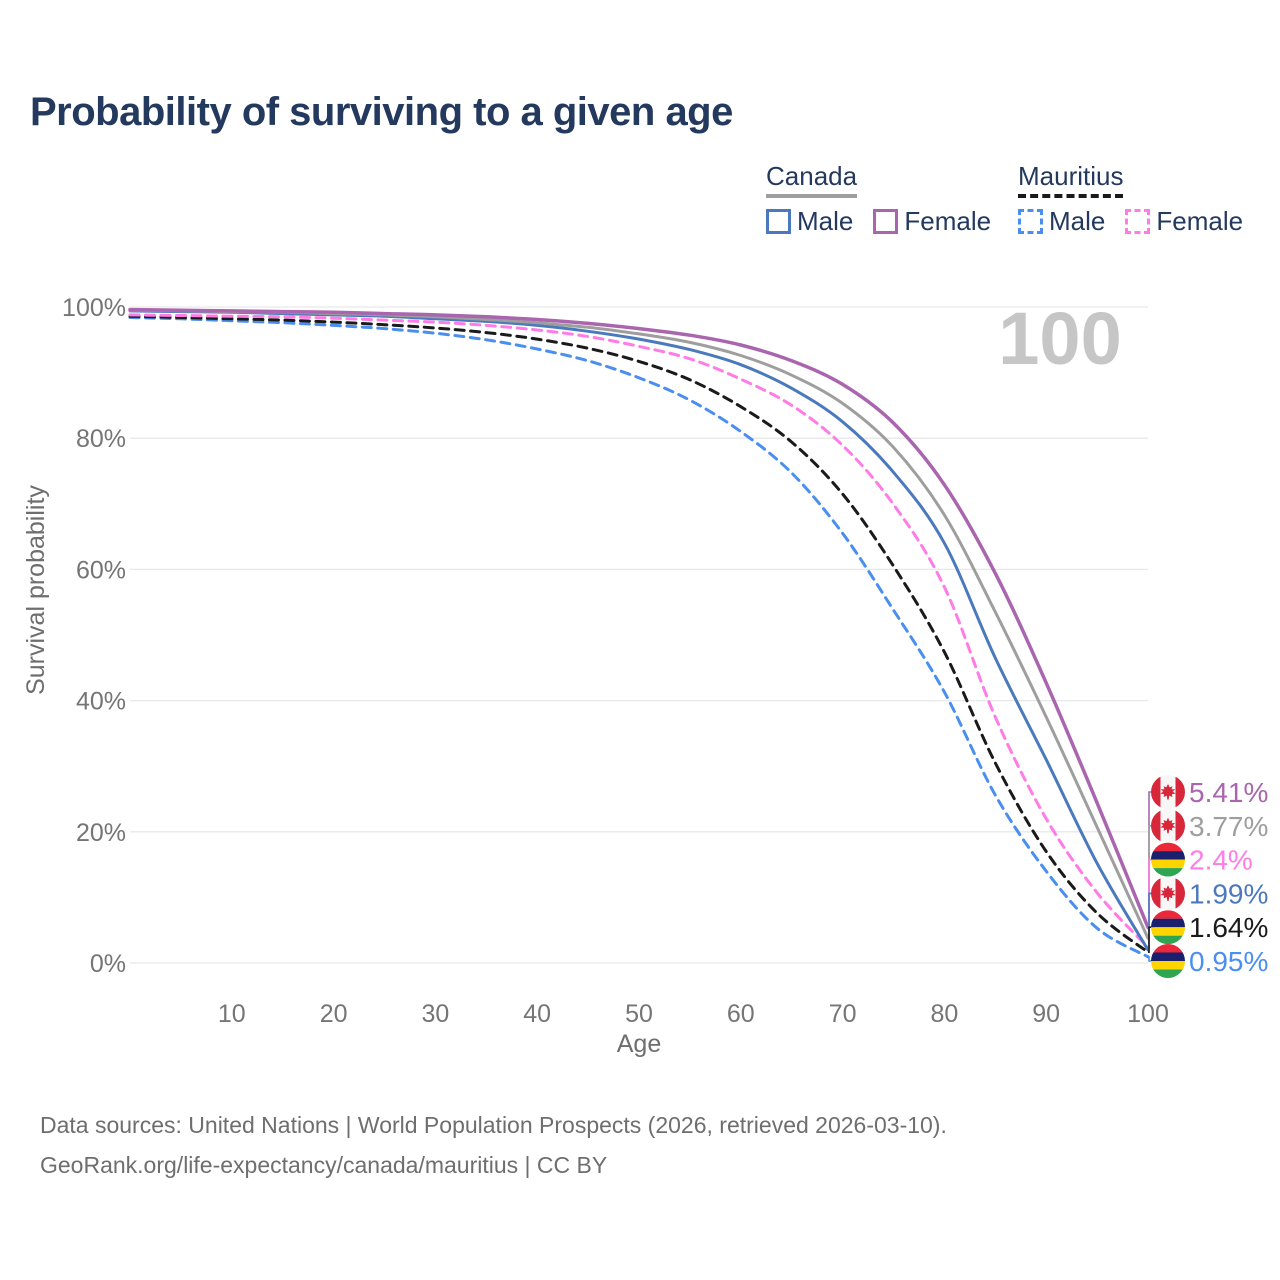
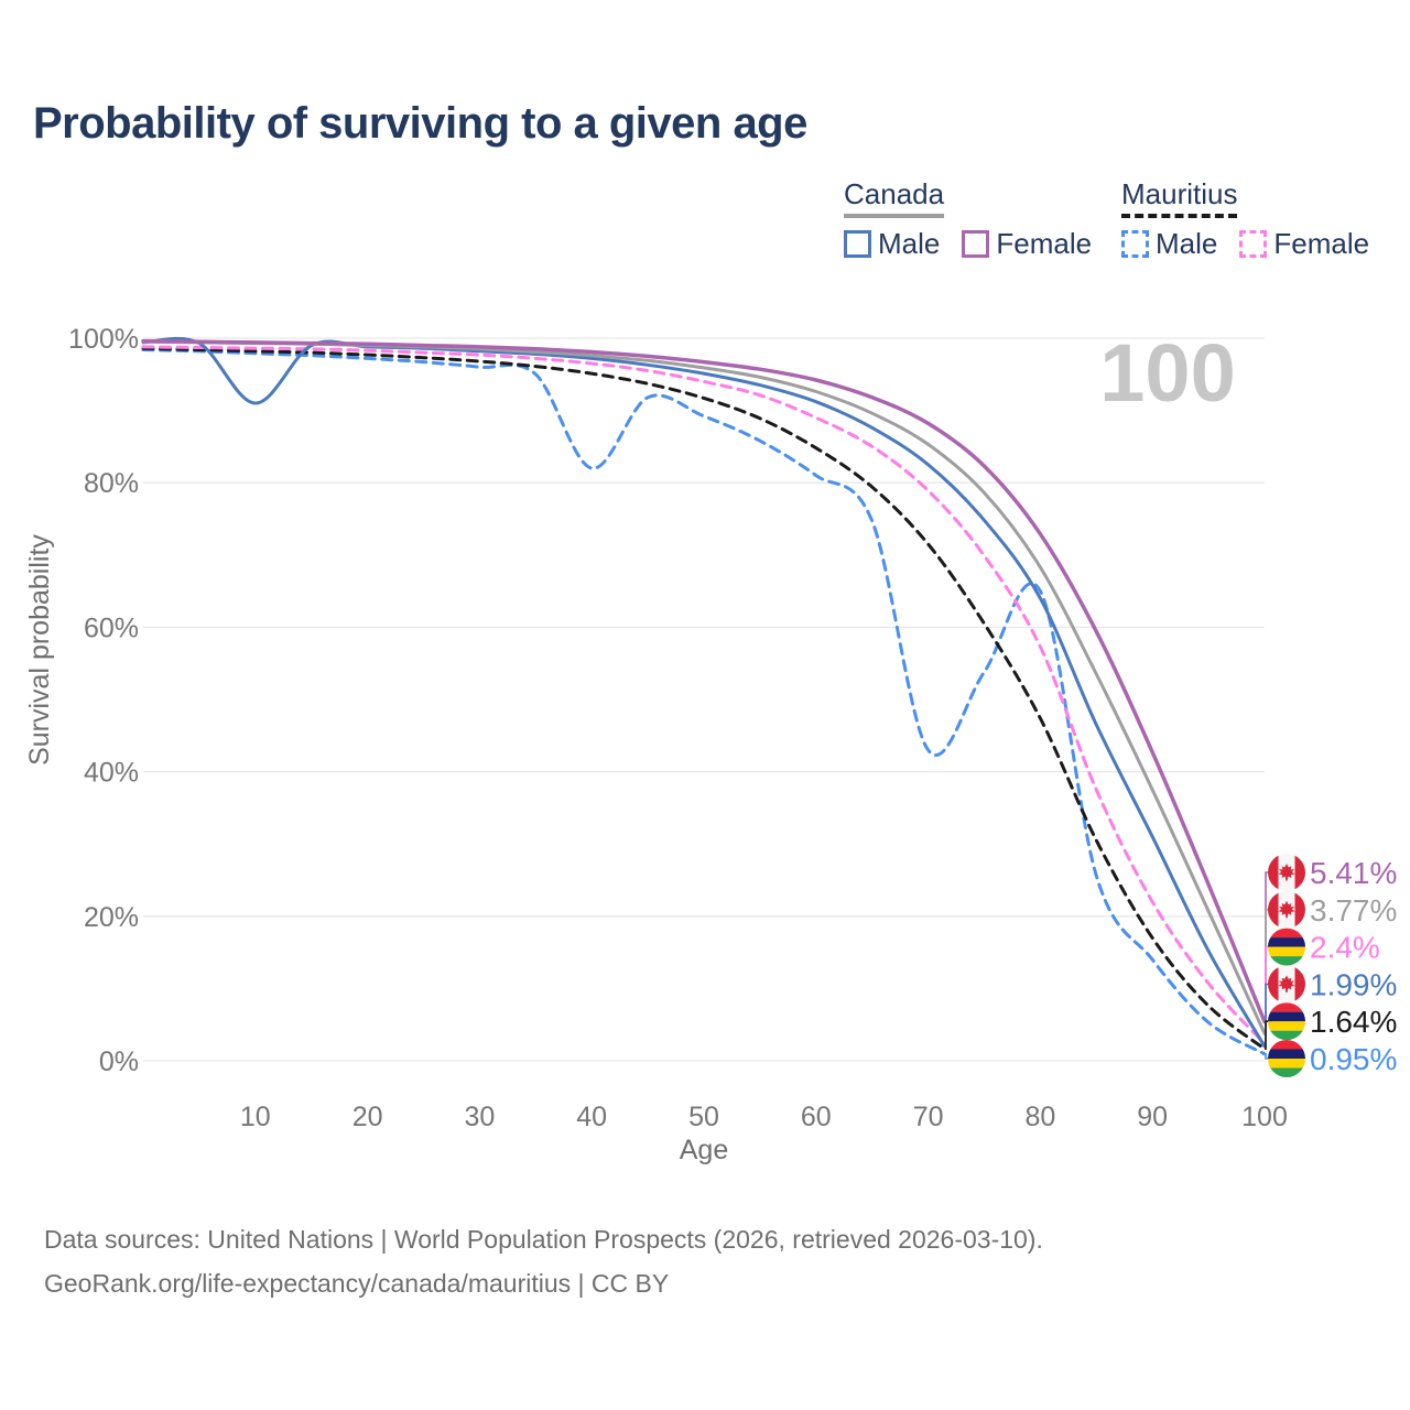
Canada Male/10: 99% -> 91%
Mauritius Male/40: 94% -> 82%
Mauritius Male/70: 66% -> 43%
Mauritius Male/80: 41% -> 65%
